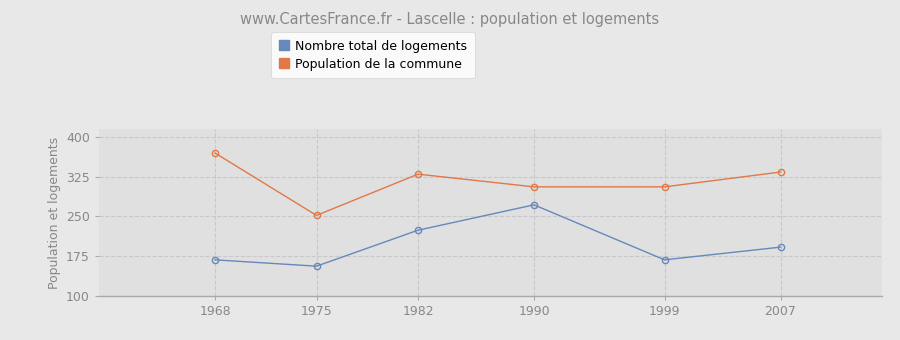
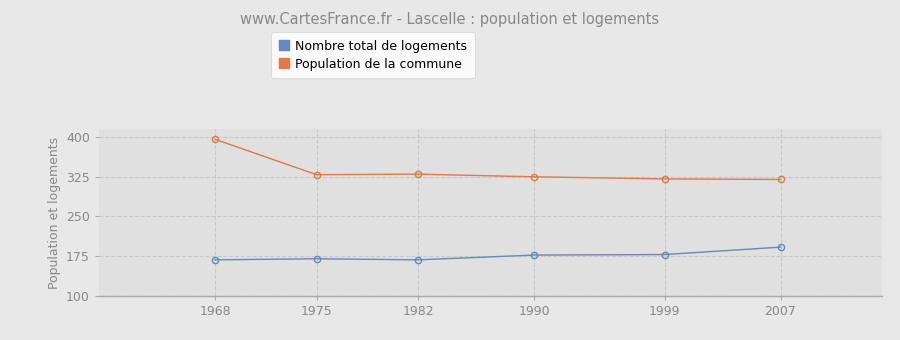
Population de la commune/1968: 370 -> 396
Nombre total de logements/1975: 156 -> 170
Population de la commune/1975: 252 -> 329
Nombre total de logements/1982: 224 -> 168
Nombre total de logements/1990: 272 -> 177
Population de la commune/1990: 306 -> 325
Nombre total de logements/1999: 168 -> 178
Population de la commune/1999: 306 -> 321
Population de la commune/2007: 334 -> 320
